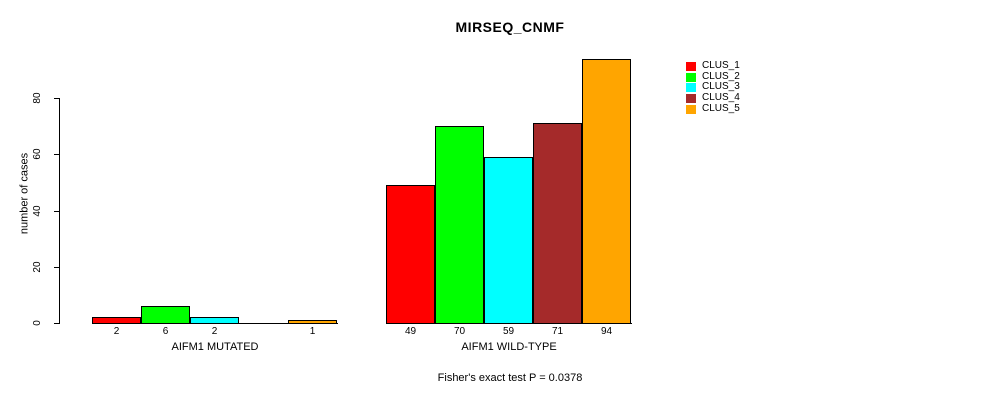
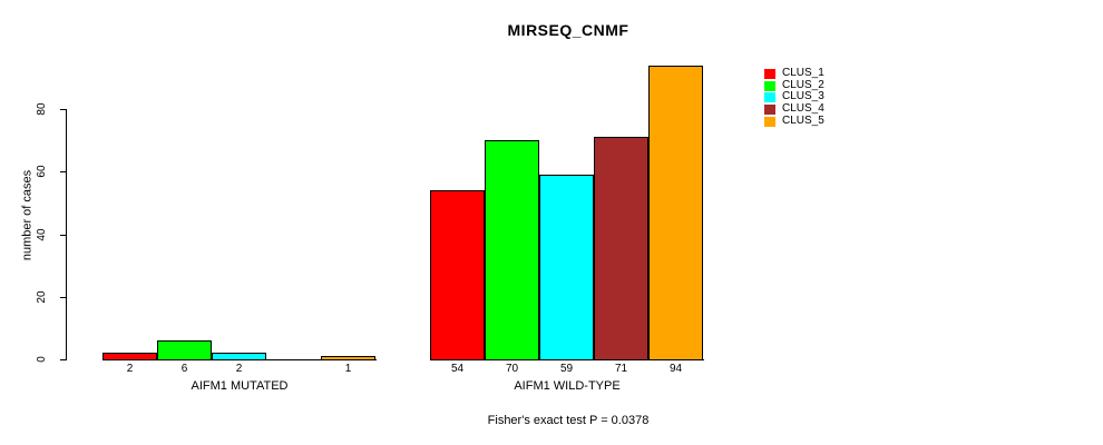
CLUS_1/AIFM1 WILD-TYPE: 49 -> 54
